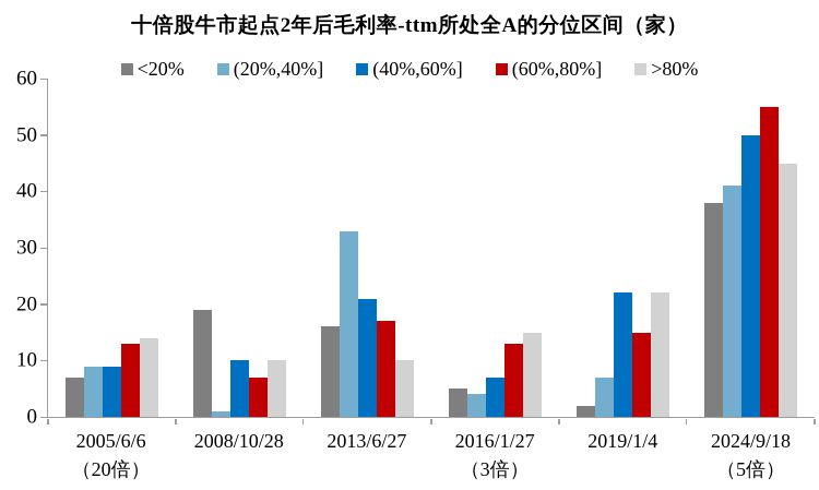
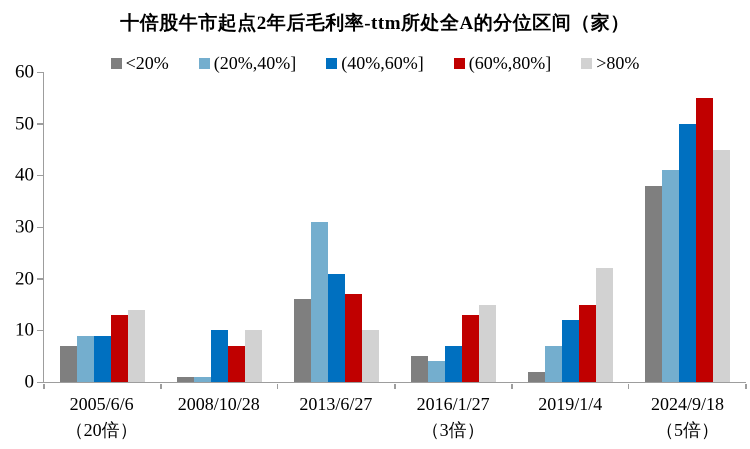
<20%/2008/10/28: 19 -> 1
(20%,40%]/2013/6/27: 33 -> 31
(40%,60%]/2019/1/4: 22 -> 12
